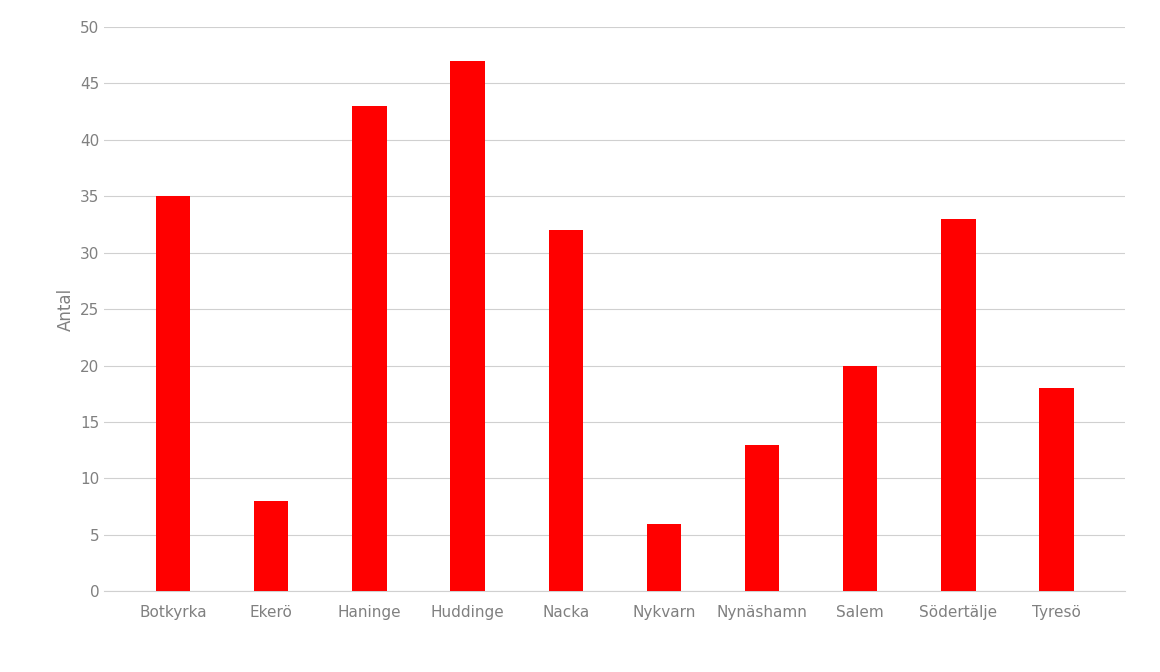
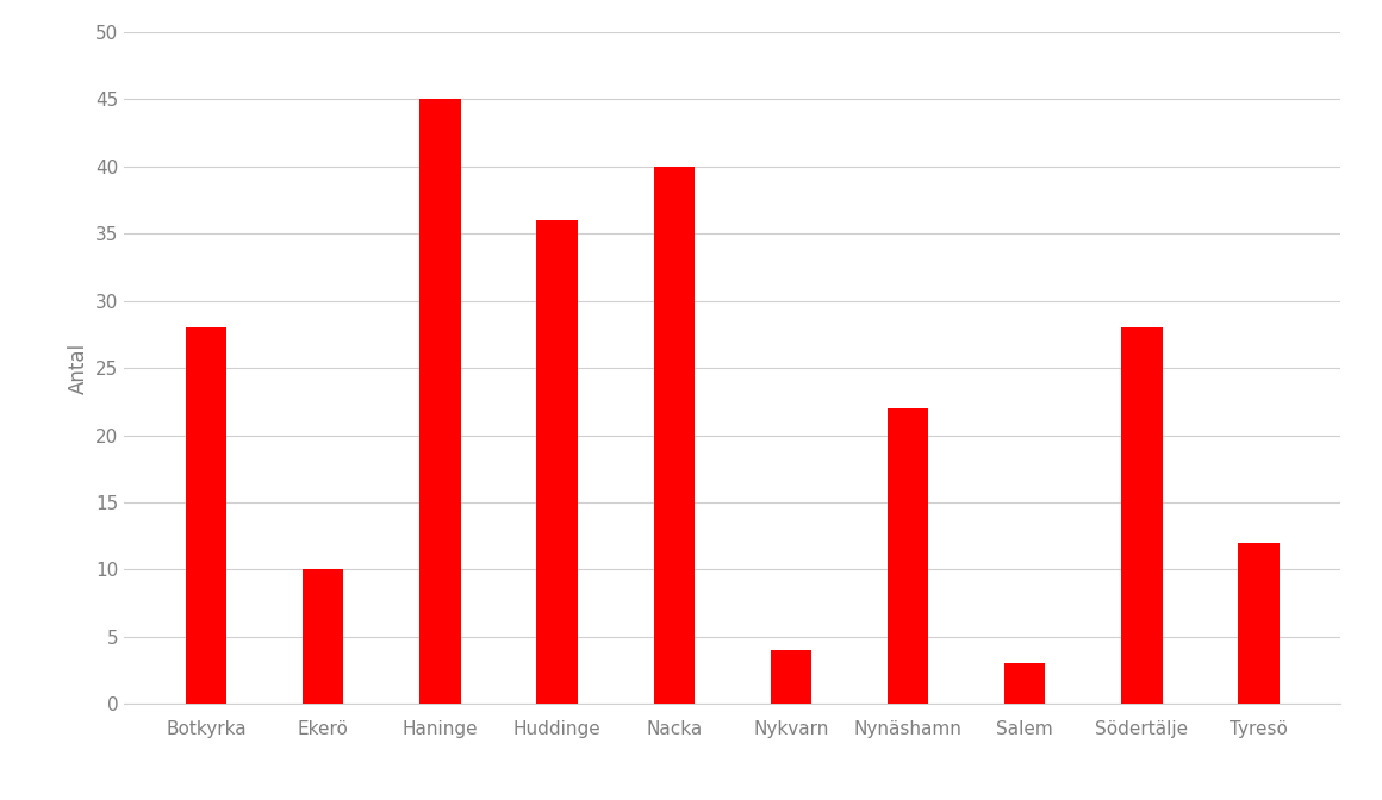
Botkyrka: 35 -> 28
Ekerö: 8 -> 10
Haninge: 43 -> 45
Huddinge: 47 -> 36
Nacka: 32 -> 40
Nykvarn: 6 -> 4
Nynäshamn: 13 -> 22
Salem: 20 -> 3
Södertälje: 33 -> 28
Tyresö: 18 -> 12
